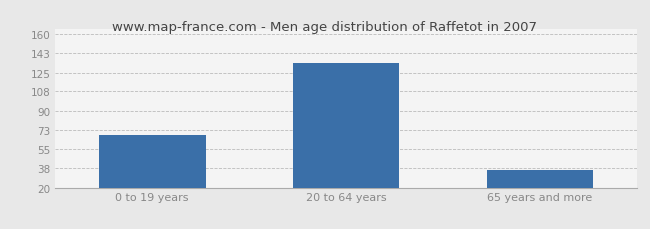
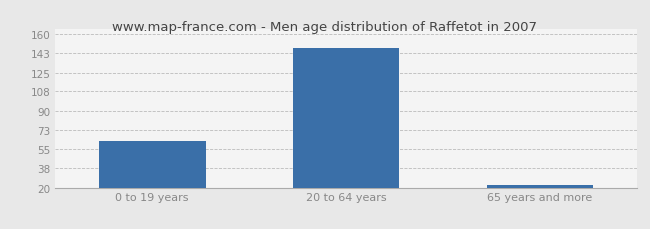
0 to 19 years: 68 -> 63
20 to 64 years: 134 -> 148
65 years and more: 36 -> 22
